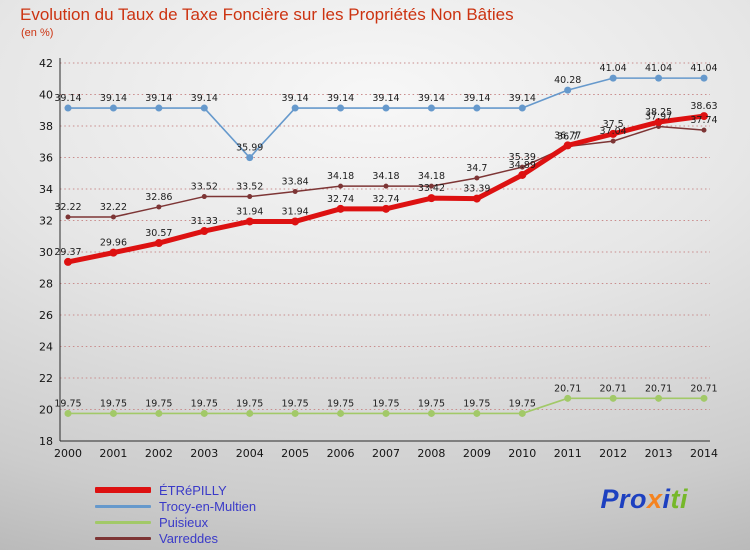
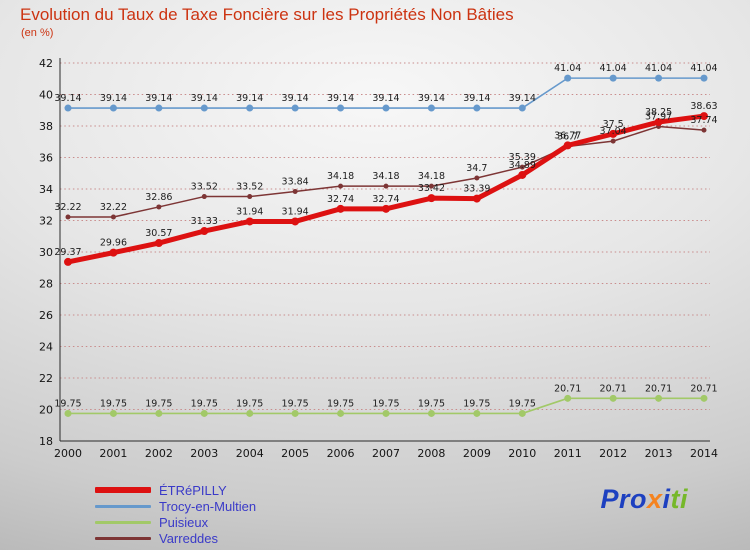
Trocy-en-Multien/2004: 35.99 -> 39.14
Trocy-en-Multien/2011: 40.28 -> 41.04
